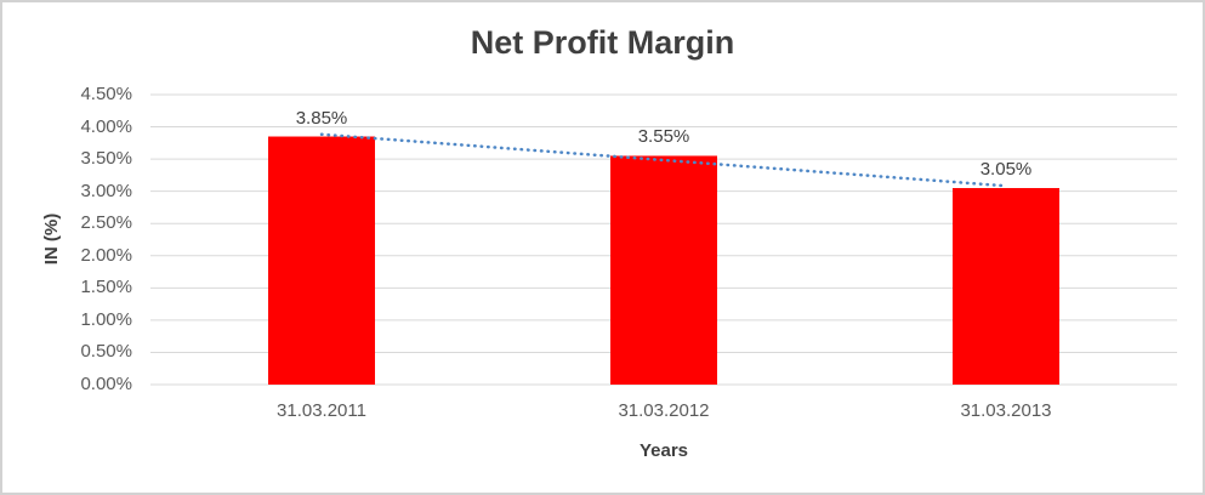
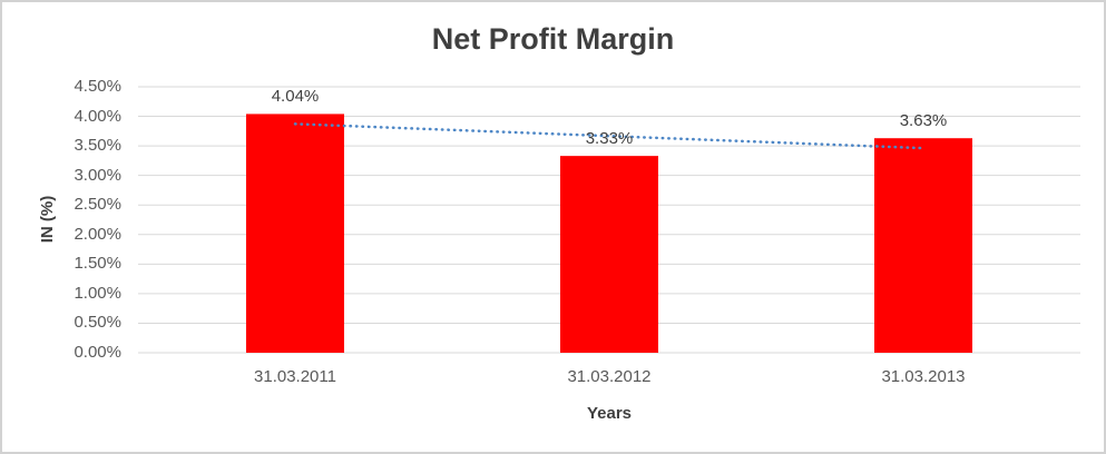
31.03.2011: 3.85% -> 4.04%
31.03.2012: 3.55% -> 3.33%
31.03.2013: 3.05% -> 3.63%
